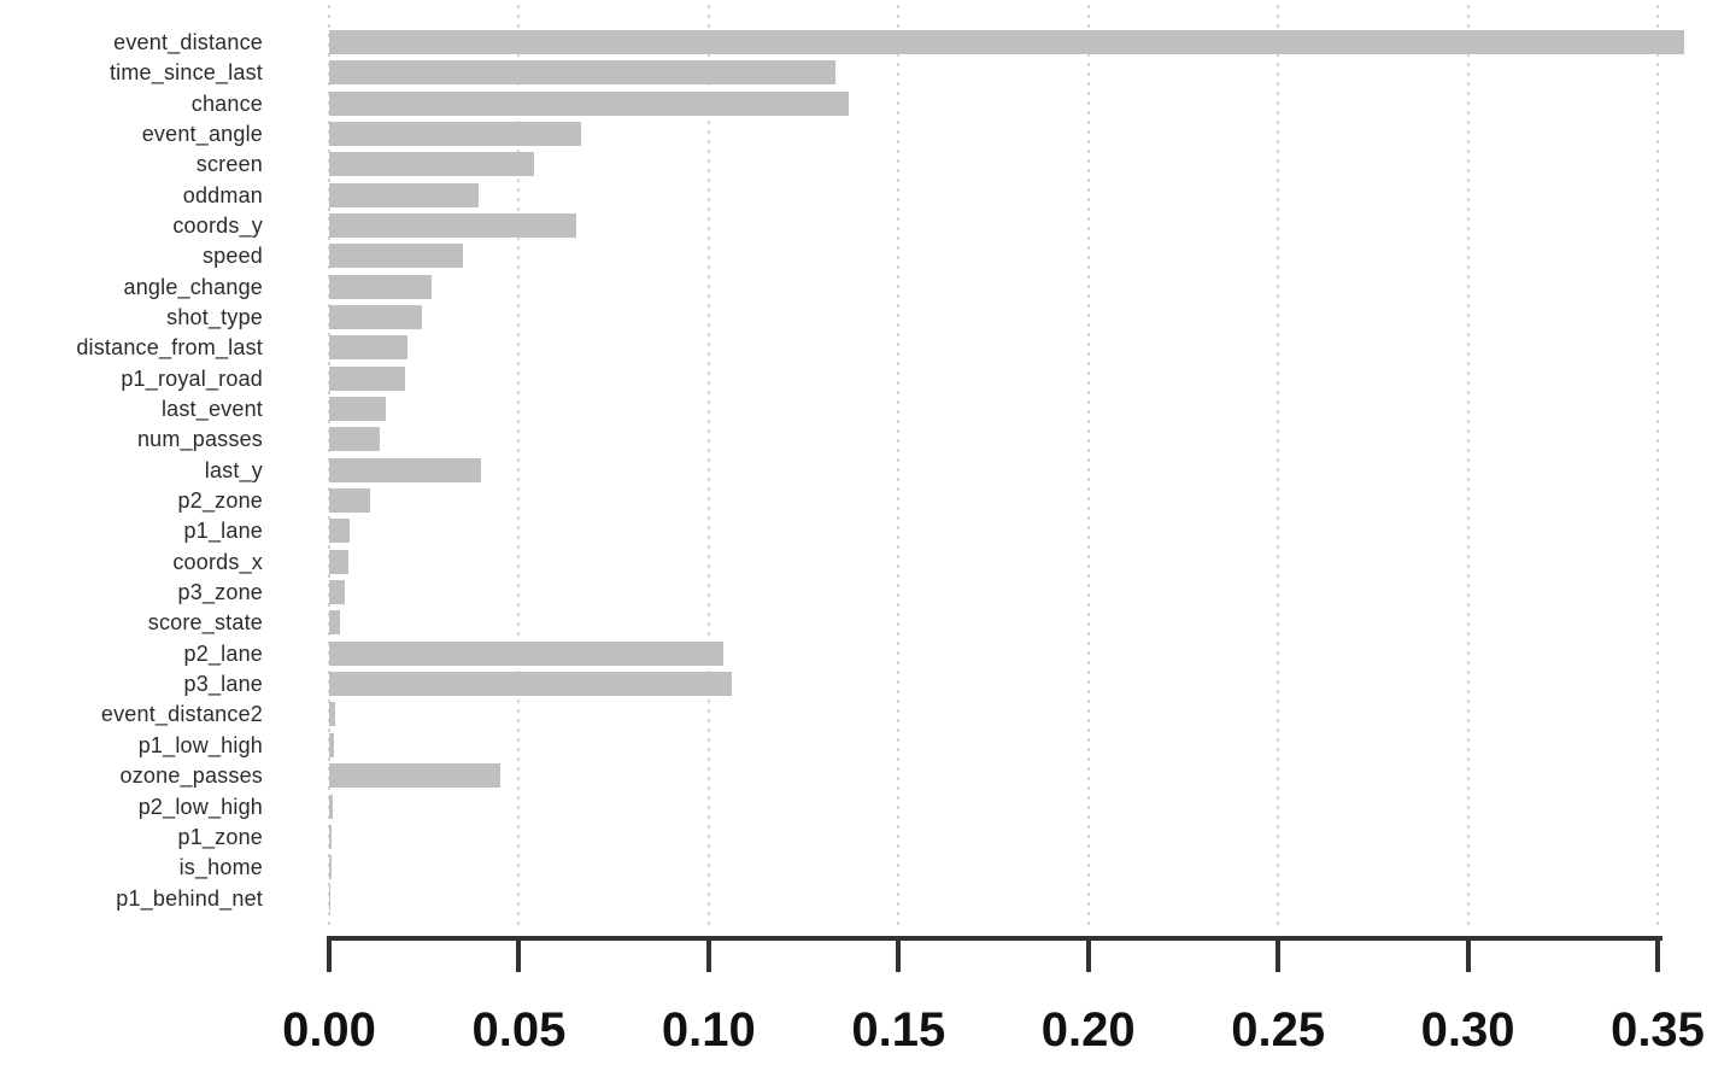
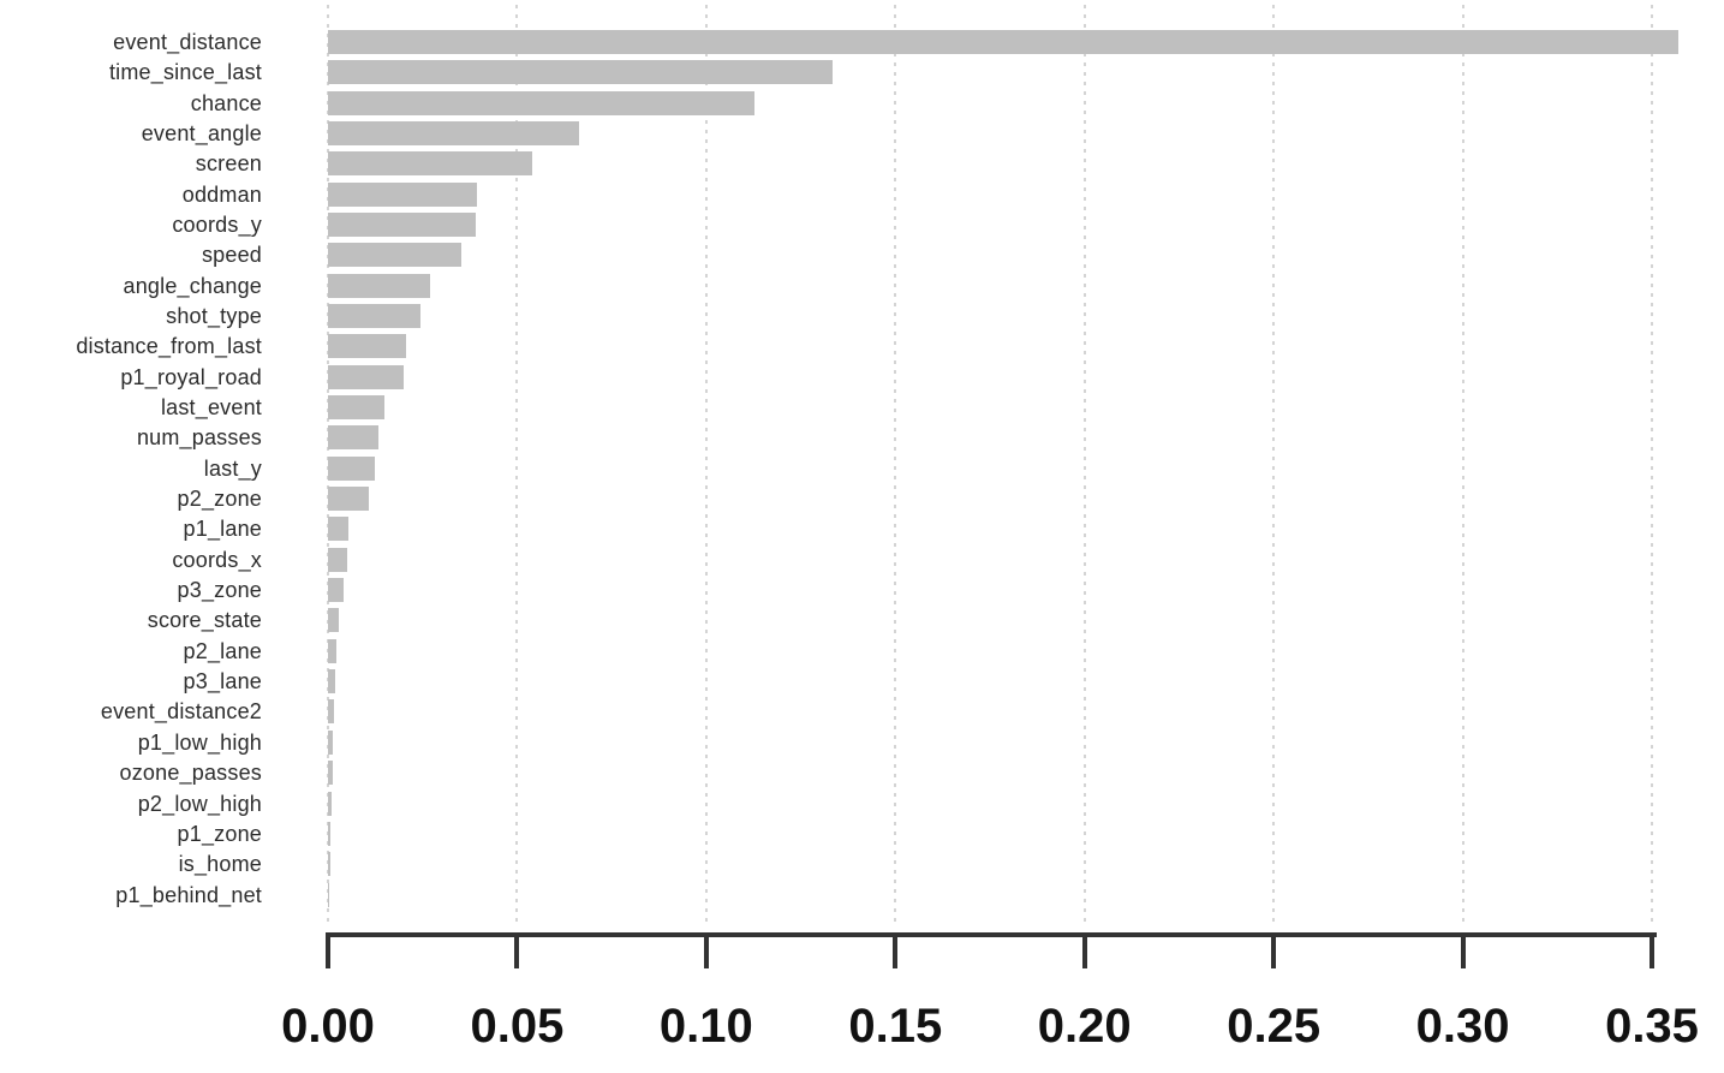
chance: 0.137 -> 0.113
coords_y: 0.065 -> 0.039
last_y: 0.040 -> 0.012
p2_lane: 0.104 -> 0.002
p3_lane: 0.106 -> 0.002
ozone_passes: 0.045 -> 0.001
